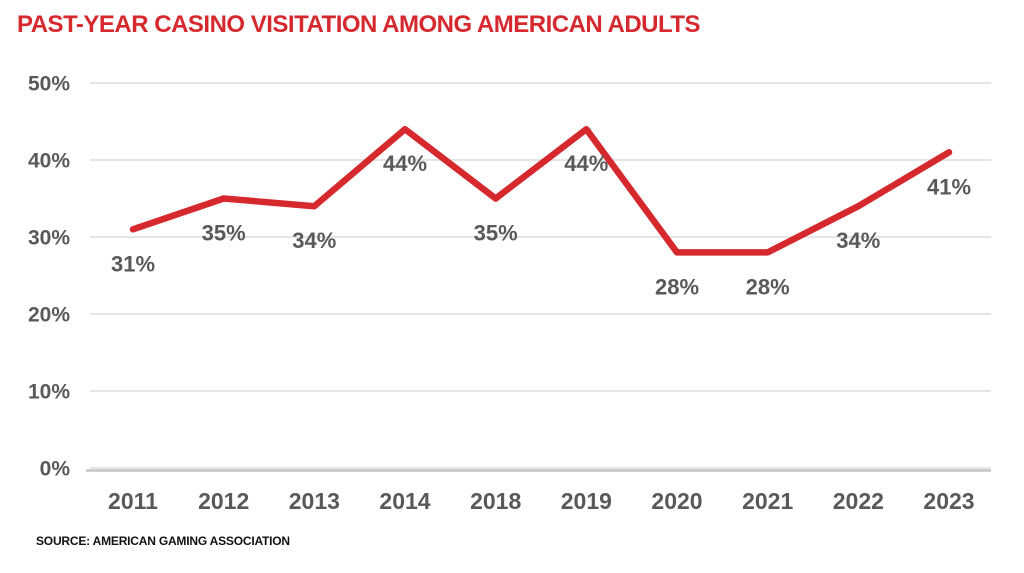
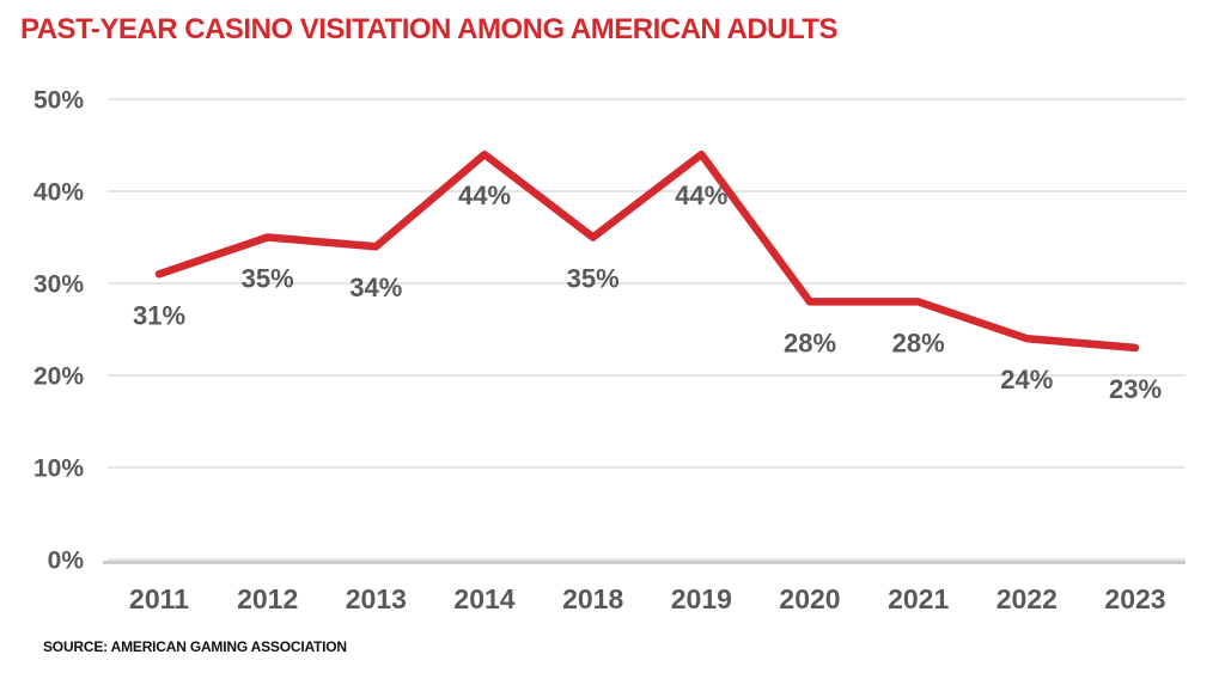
2022: 34% -> 24%
2023: 41% -> 23%
